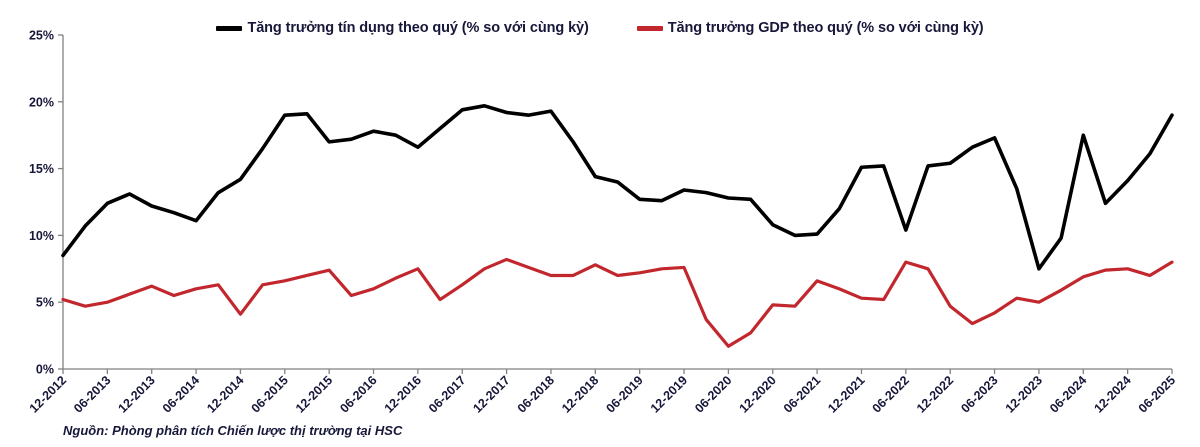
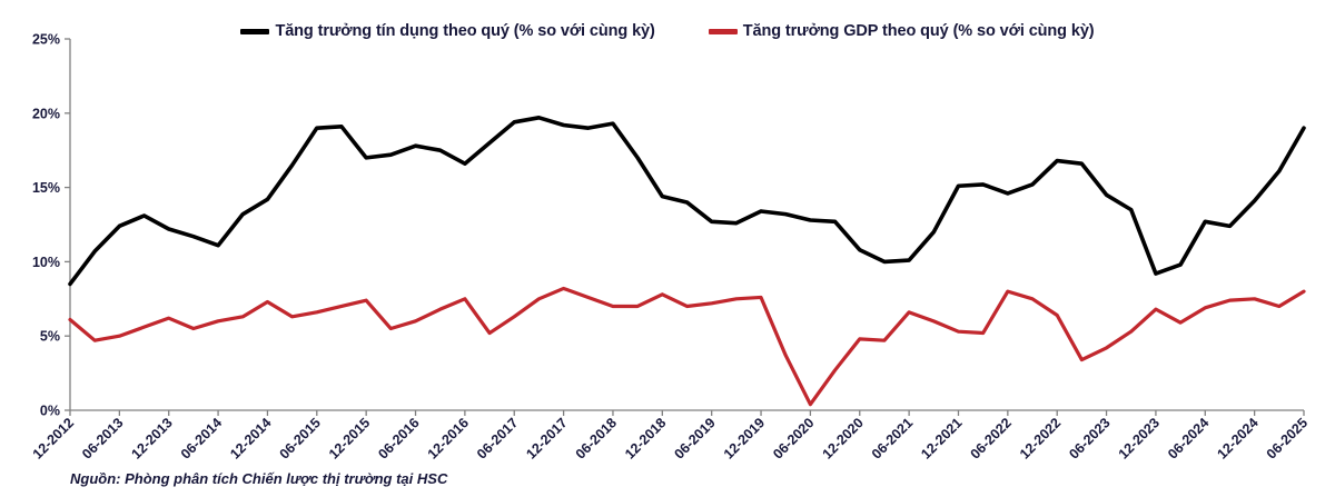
Tăng trưởng GDP theo quý (% so với cùng kỳ)/12-2012: 5.2% -> 6.1%
Tăng trưởng GDP theo quý (% so với cùng kỳ)/12-2014: 4.1% -> 7.3%
Tăng trưởng GDP theo quý (% so với cùng kỳ)/06-2020: 1.7% -> 0.4%
Tăng trưởng tín dụng theo quý (% so với cùng kỳ)/06-2022: 10.4% -> 14.6%
Tăng trưởng tín dụng theo quý (% so với cùng kỳ)/12-2022: 15.4% -> 16.8%
Tăng trưởng GDP theo quý (% so với cùng kỳ)/12-2022: 4.7% -> 6.4%
Tăng trưởng tín dụng theo quý (% so với cùng kỳ)/06-2023: 17.3% -> 14.5%
Tăng trưởng tín dụng theo quý (% so với cùng kỳ)/12-2023: 7.5% -> 9.2%
Tăng trưởng GDP theo quý (% so với cùng kỳ)/12-2023: 5.0% -> 6.8%
Tăng trưởng tín dụng theo quý (% so với cùng kỳ)/06-2024: 17.5% -> 12.7%
